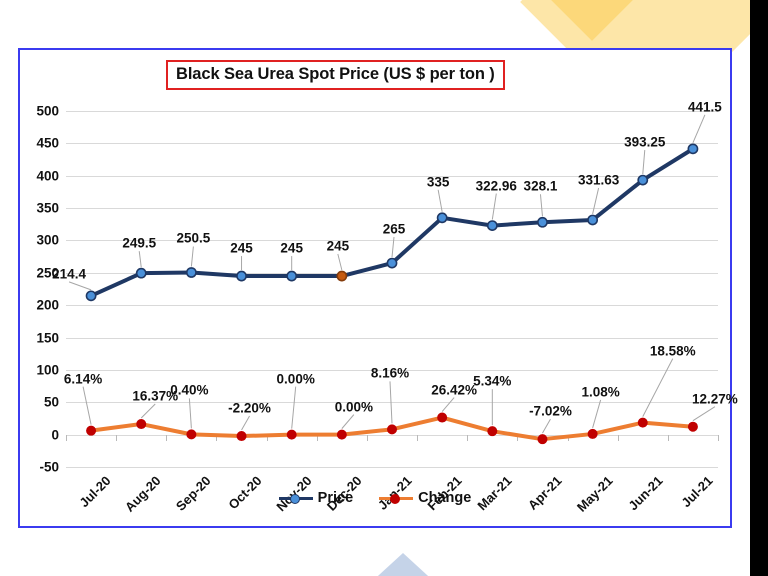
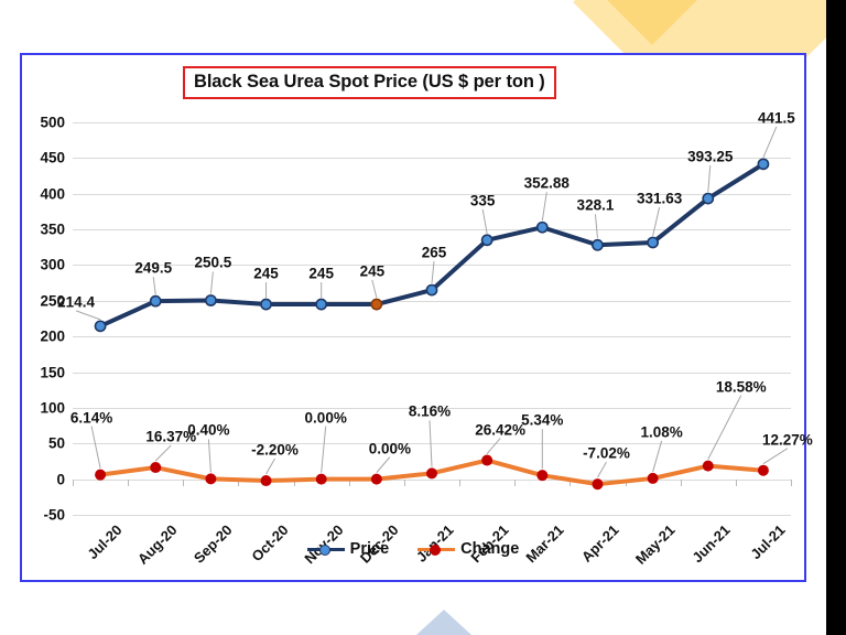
Price/Mar-21: 322.96 -> 352.88
